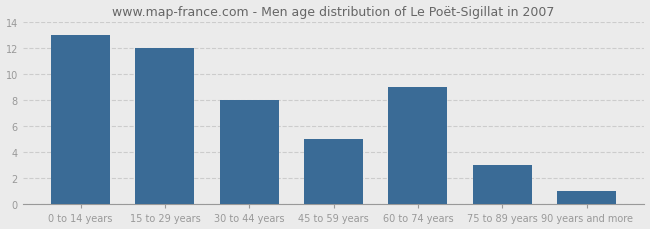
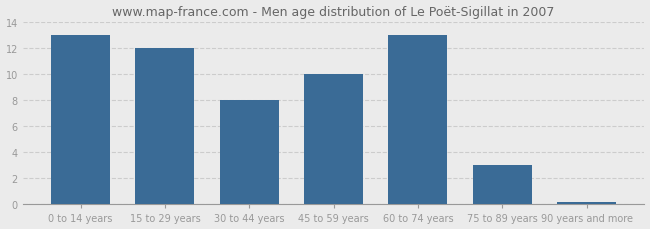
45 to 59 years: 5.0 -> 10.0
60 to 74 years: 9.0 -> 13.0
90 years and more: 1.0 -> 0.1
